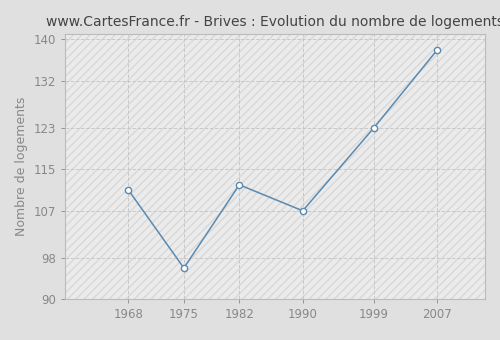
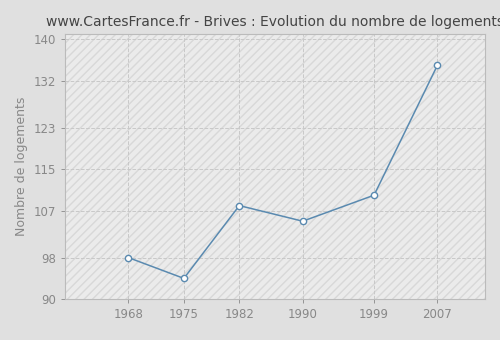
1968: 111 -> 98
1975: 96 -> 94
1982: 112 -> 108
1990: 107 -> 105
1999: 123 -> 110
2007: 138 -> 135
